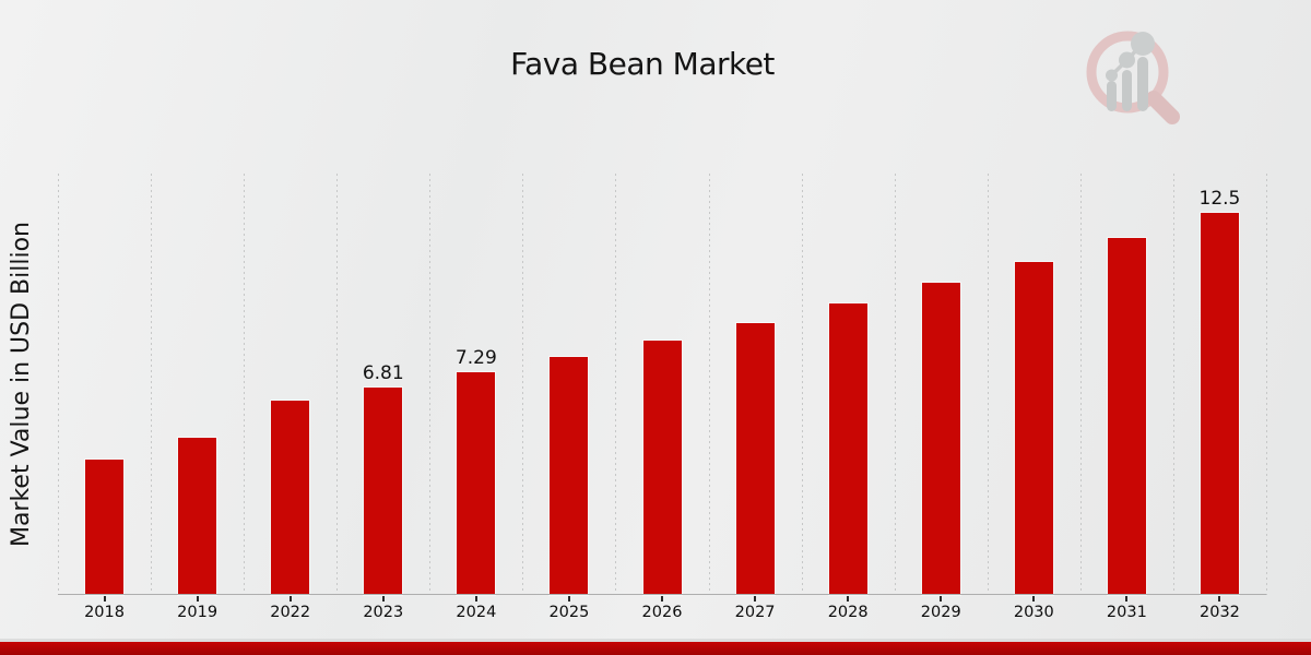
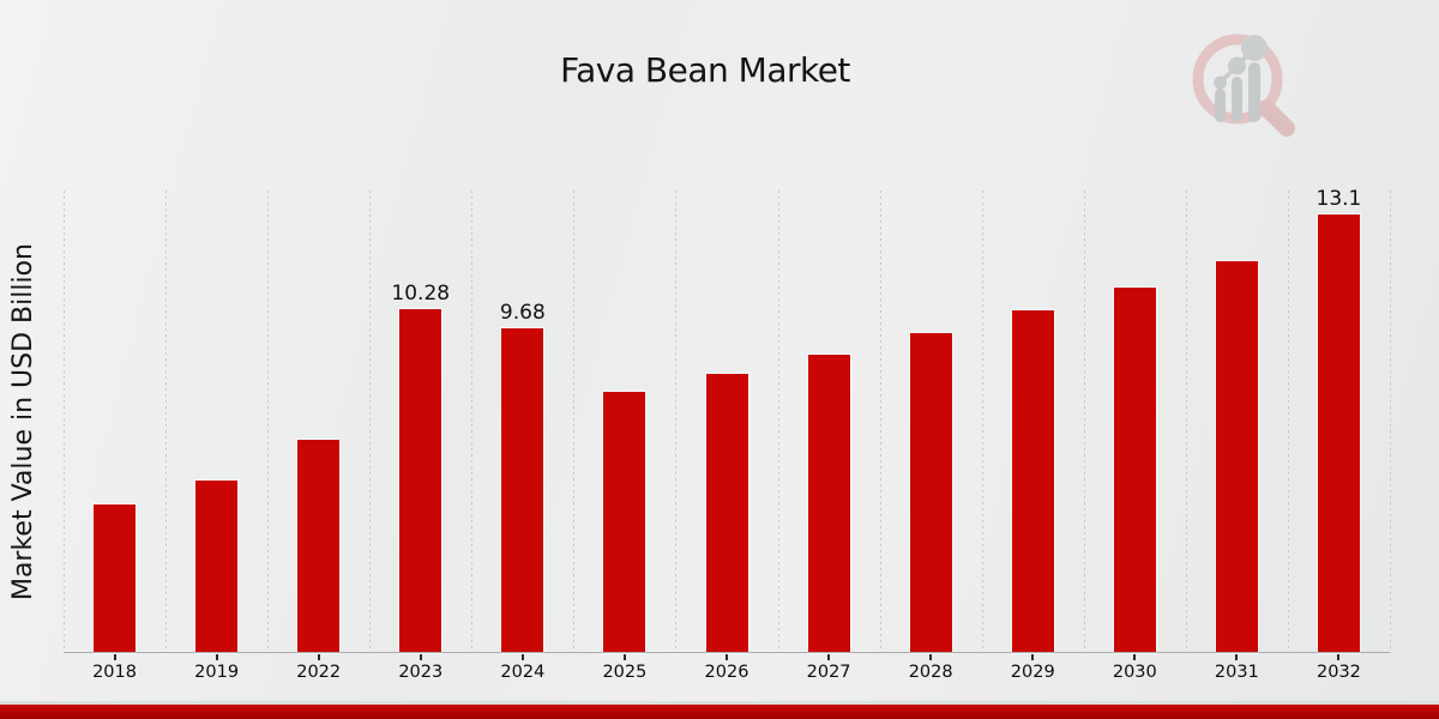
2023: 6.81 -> 10.28
2024: 7.29 -> 9.68
2032: 12.5 -> 13.1
